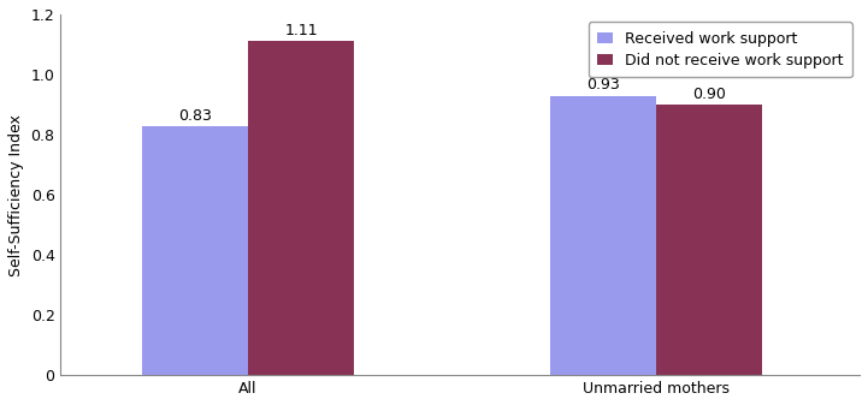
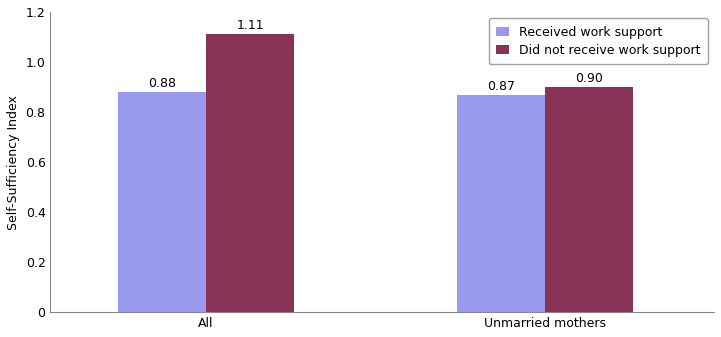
Received work support/All: 0.83 -> 0.88
Received work support/Unmarried mothers: 0.93 -> 0.87
